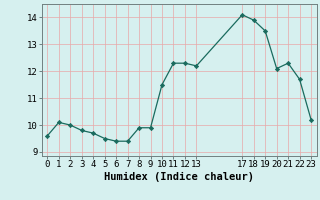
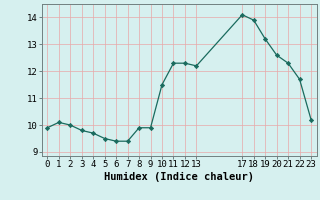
0: 9.6 -> 9.9
19: 13.5 -> 13.2
20: 12.1 -> 12.6
